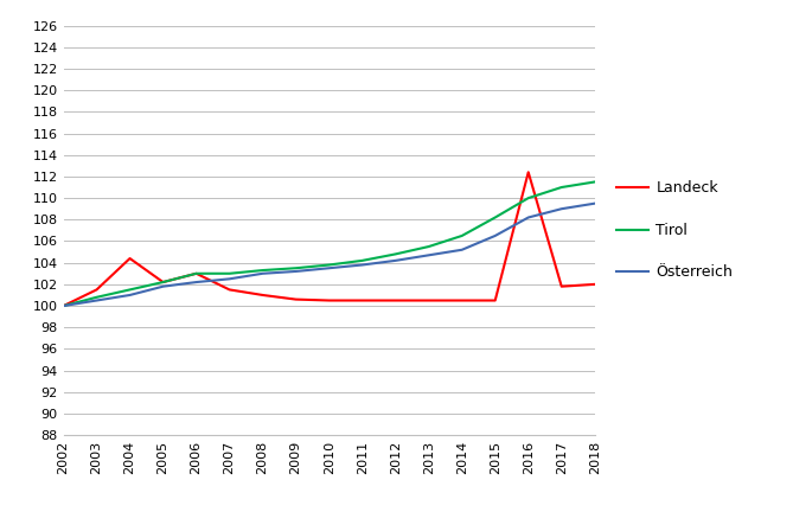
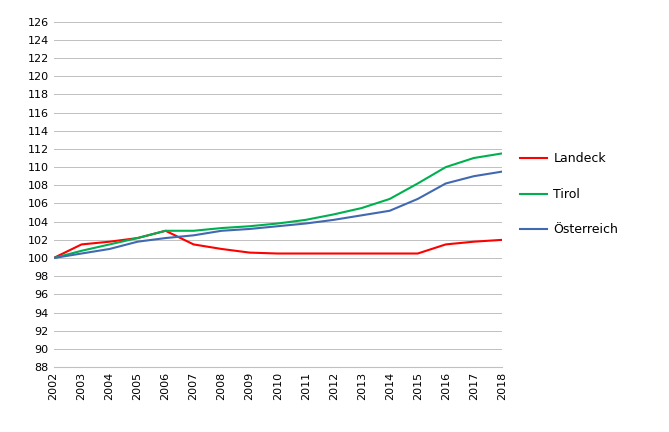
Landeck/2004: 104.4 -> 101.8
Landeck/2016: 112.4 -> 101.5
